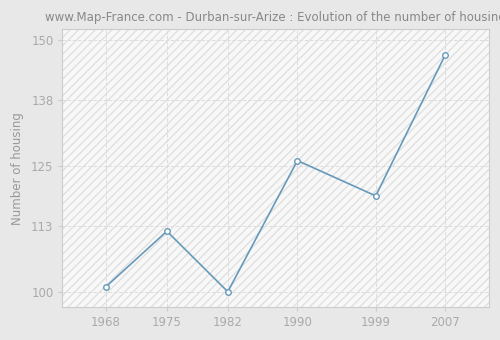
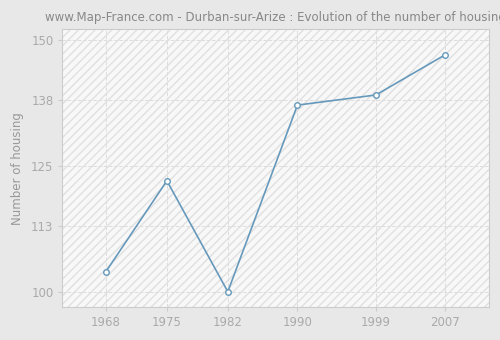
1968: 101 -> 104
1975: 112 -> 122
1990: 126 -> 137
1999: 119 -> 139
